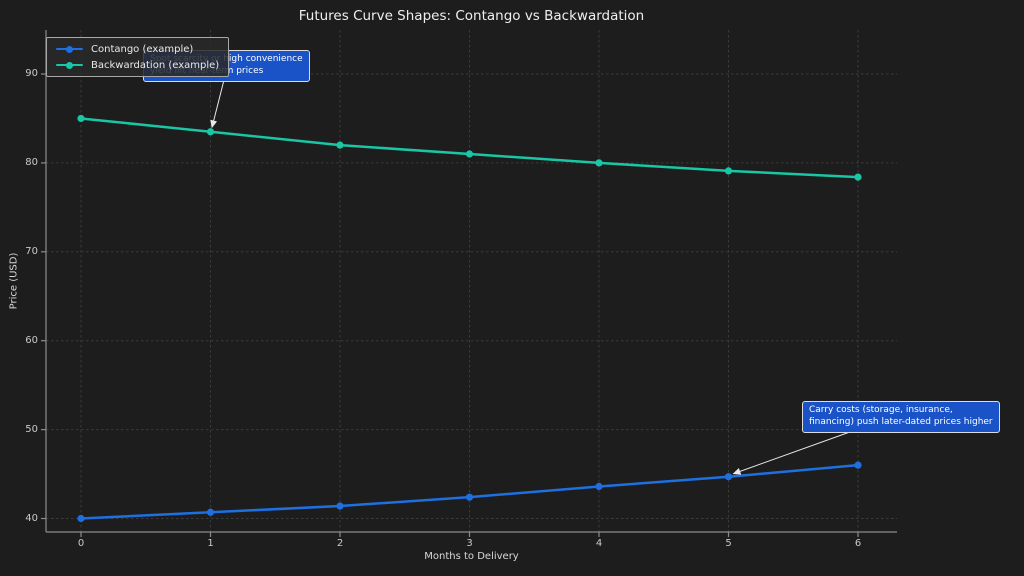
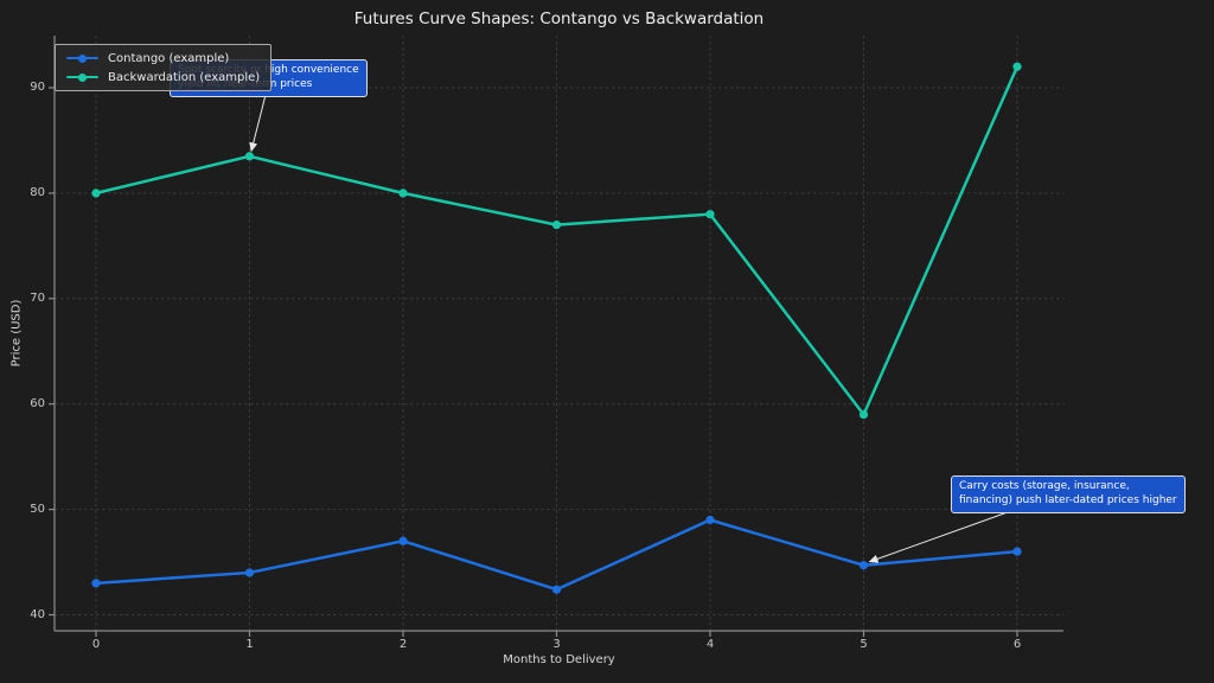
Contango (example)/0: 40 -> 43
Backwardation (example)/0: 85 -> 80
Contango (example)/1: 41 -> 44
Contango (example)/2: 41 -> 47
Backwardation (example)/2: 82 -> 80
Backwardation (example)/3: 81 -> 77
Contango (example)/4: 44 -> 49
Backwardation (example)/4: 80 -> 78
Backwardation (example)/5: 79 -> 59
Backwardation (example)/6: 78 -> 92
